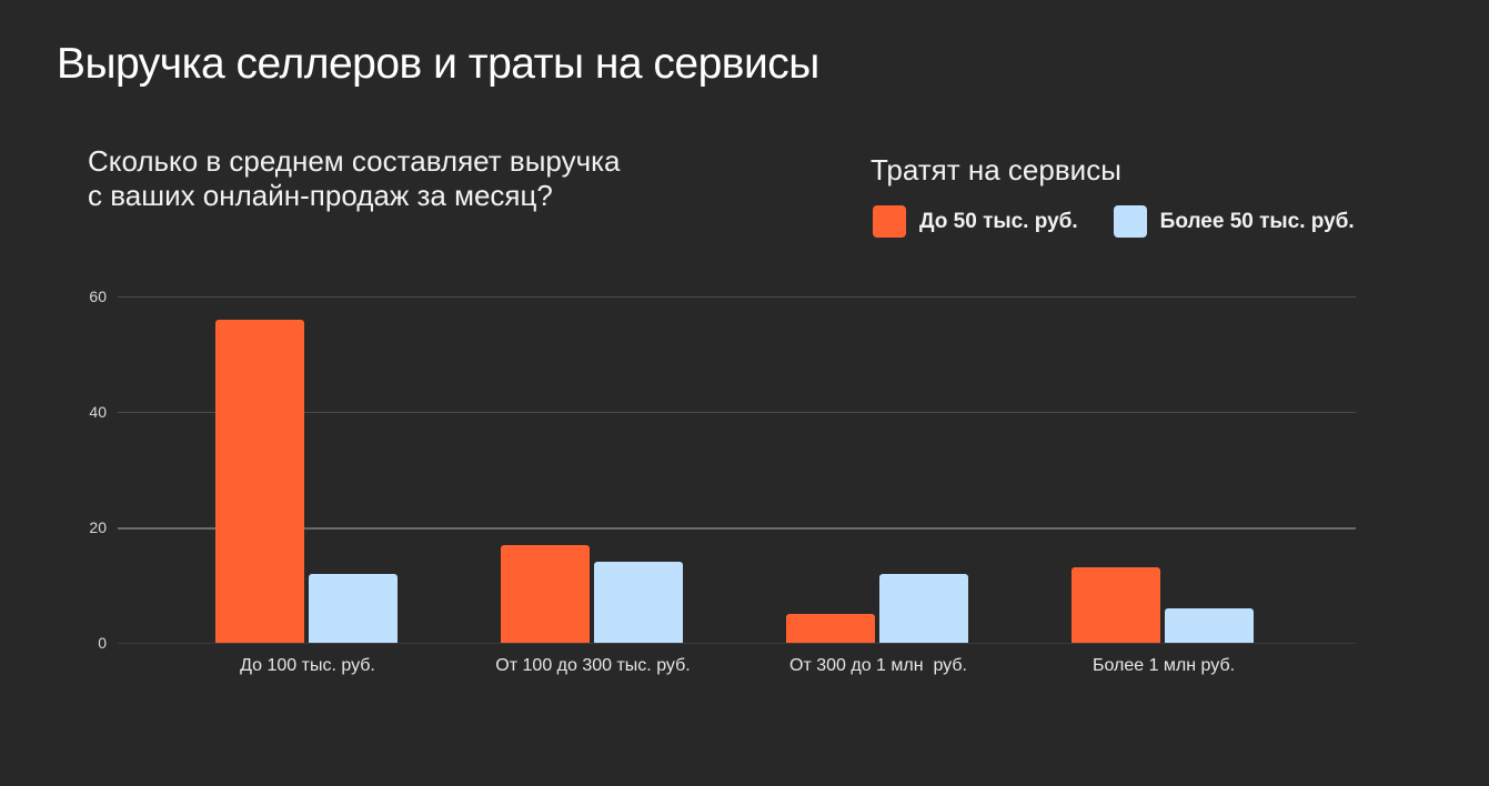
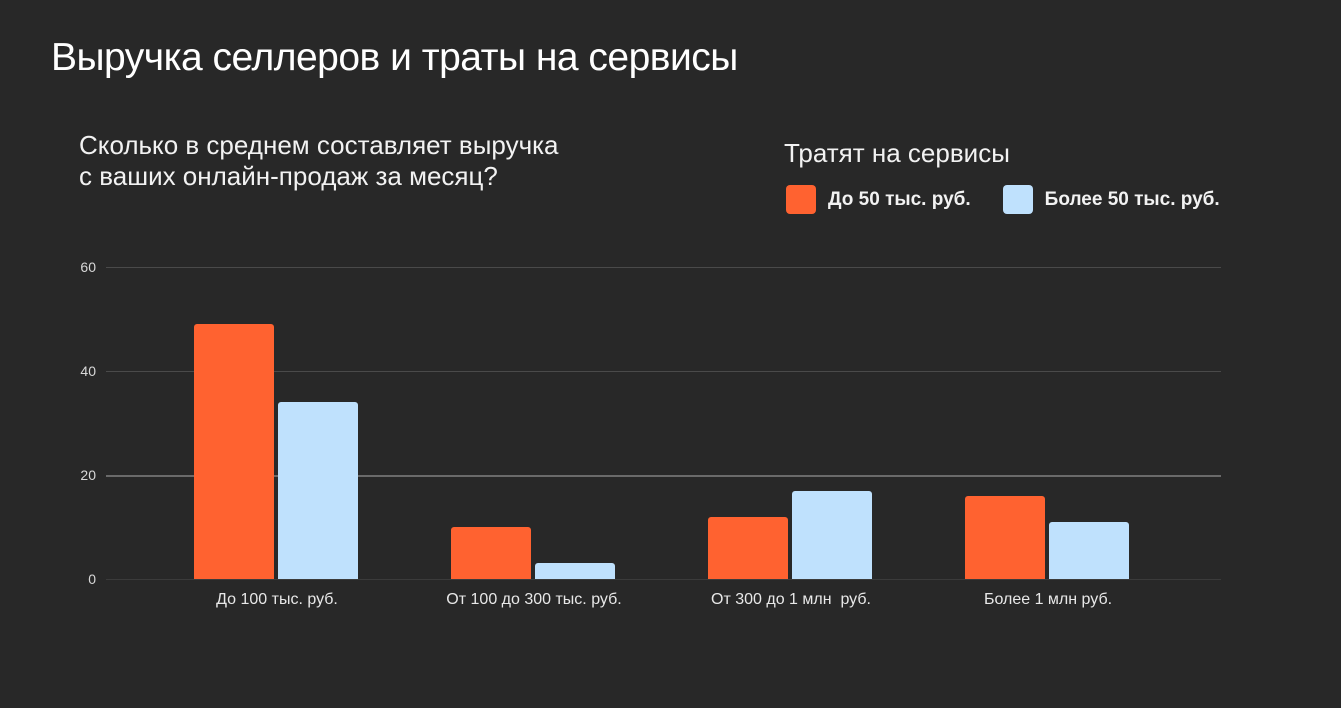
До 50 тыс. руб./До 100 тыс. руб.: 56 -> 49
Более 50 тыс. руб./До 100 тыс. руб.: 12 -> 34
До 50 тыс. руб./От 100 до 300 тыс. руб.: 17 -> 10
Более 50 тыс. руб./От 100 до 300 тыс. руб.: 14 -> 3
До 50 тыс. руб./От 300 до 1 млн руб.: 5 -> 12
Более 50 тыс. руб./От 300 до 1 млн руб.: 12 -> 17
До 50 тыс. руб./Более 1 млн руб.: 13 -> 16
Более 50 тыс. руб./Более 1 млн руб.: 6 -> 11
